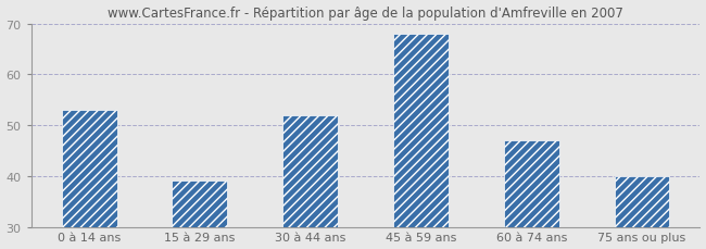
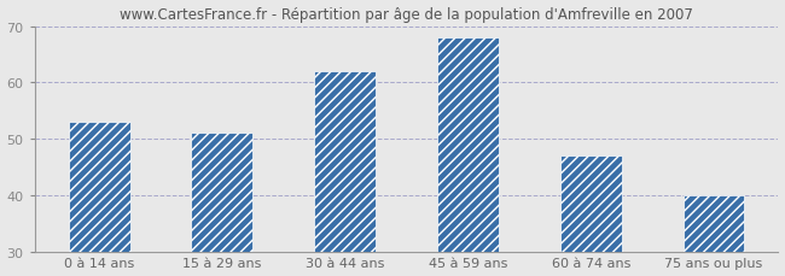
15 à 29 ans: 39 -> 51
30 à 44 ans: 52 -> 62
